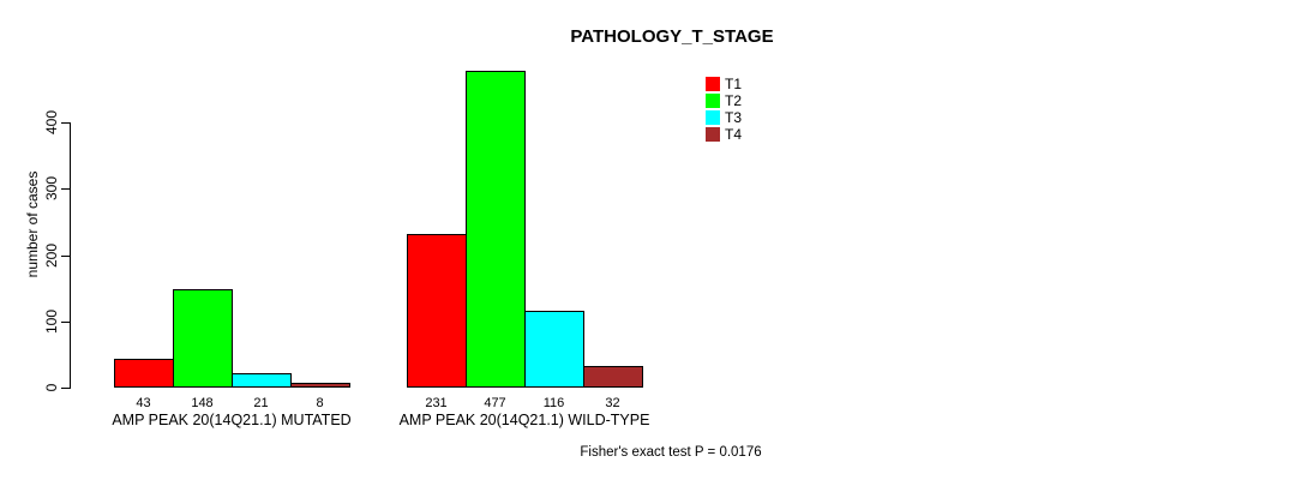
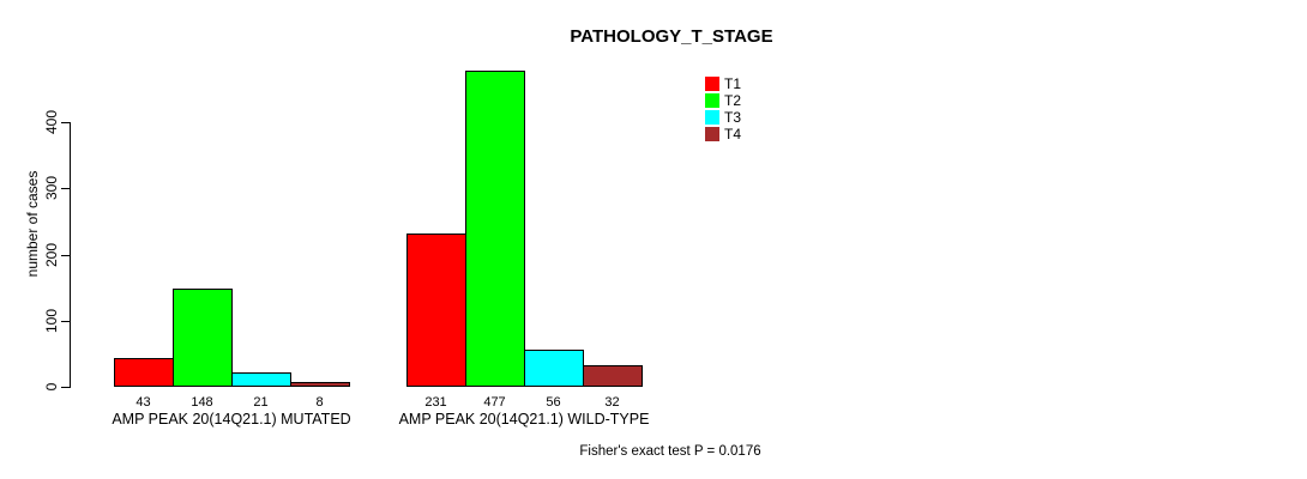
T3/AMP PEAK 20(14Q21.1) WILD-TYPE: 116 -> 56
